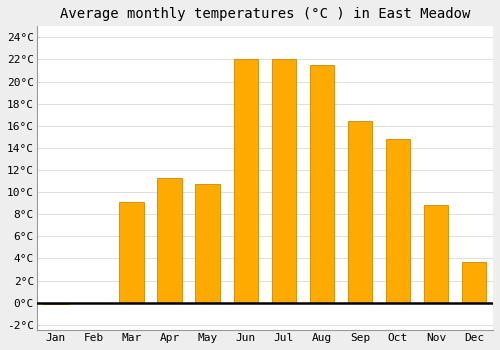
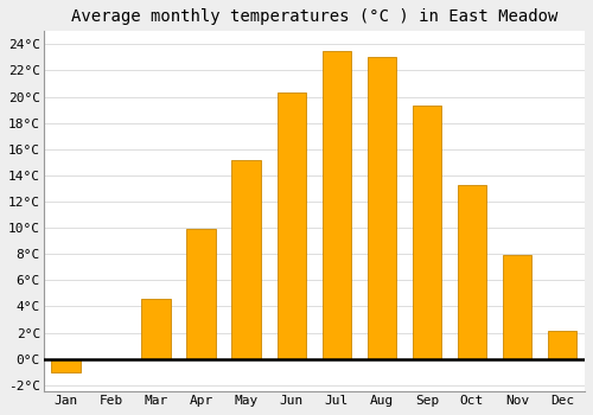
Jan: -0.1°C -> -1.0°C
Mar: 9.1°C -> 4.6°C
Apr: 11.3°C -> 9.9°C
May: 10.7°C -> 15.2°C
Jun: 22.0°C -> 20.3°C
Jul: 22.0°C -> 23.5°C
Aug: 21.5°C -> 23.0°C
Sep: 16.4°C -> 19.3°C
Oct: 14.8°C -> 13.3°C
Nov: 8.8°C -> 7.9°C
Dec: 3.7°C -> 2.1°C
